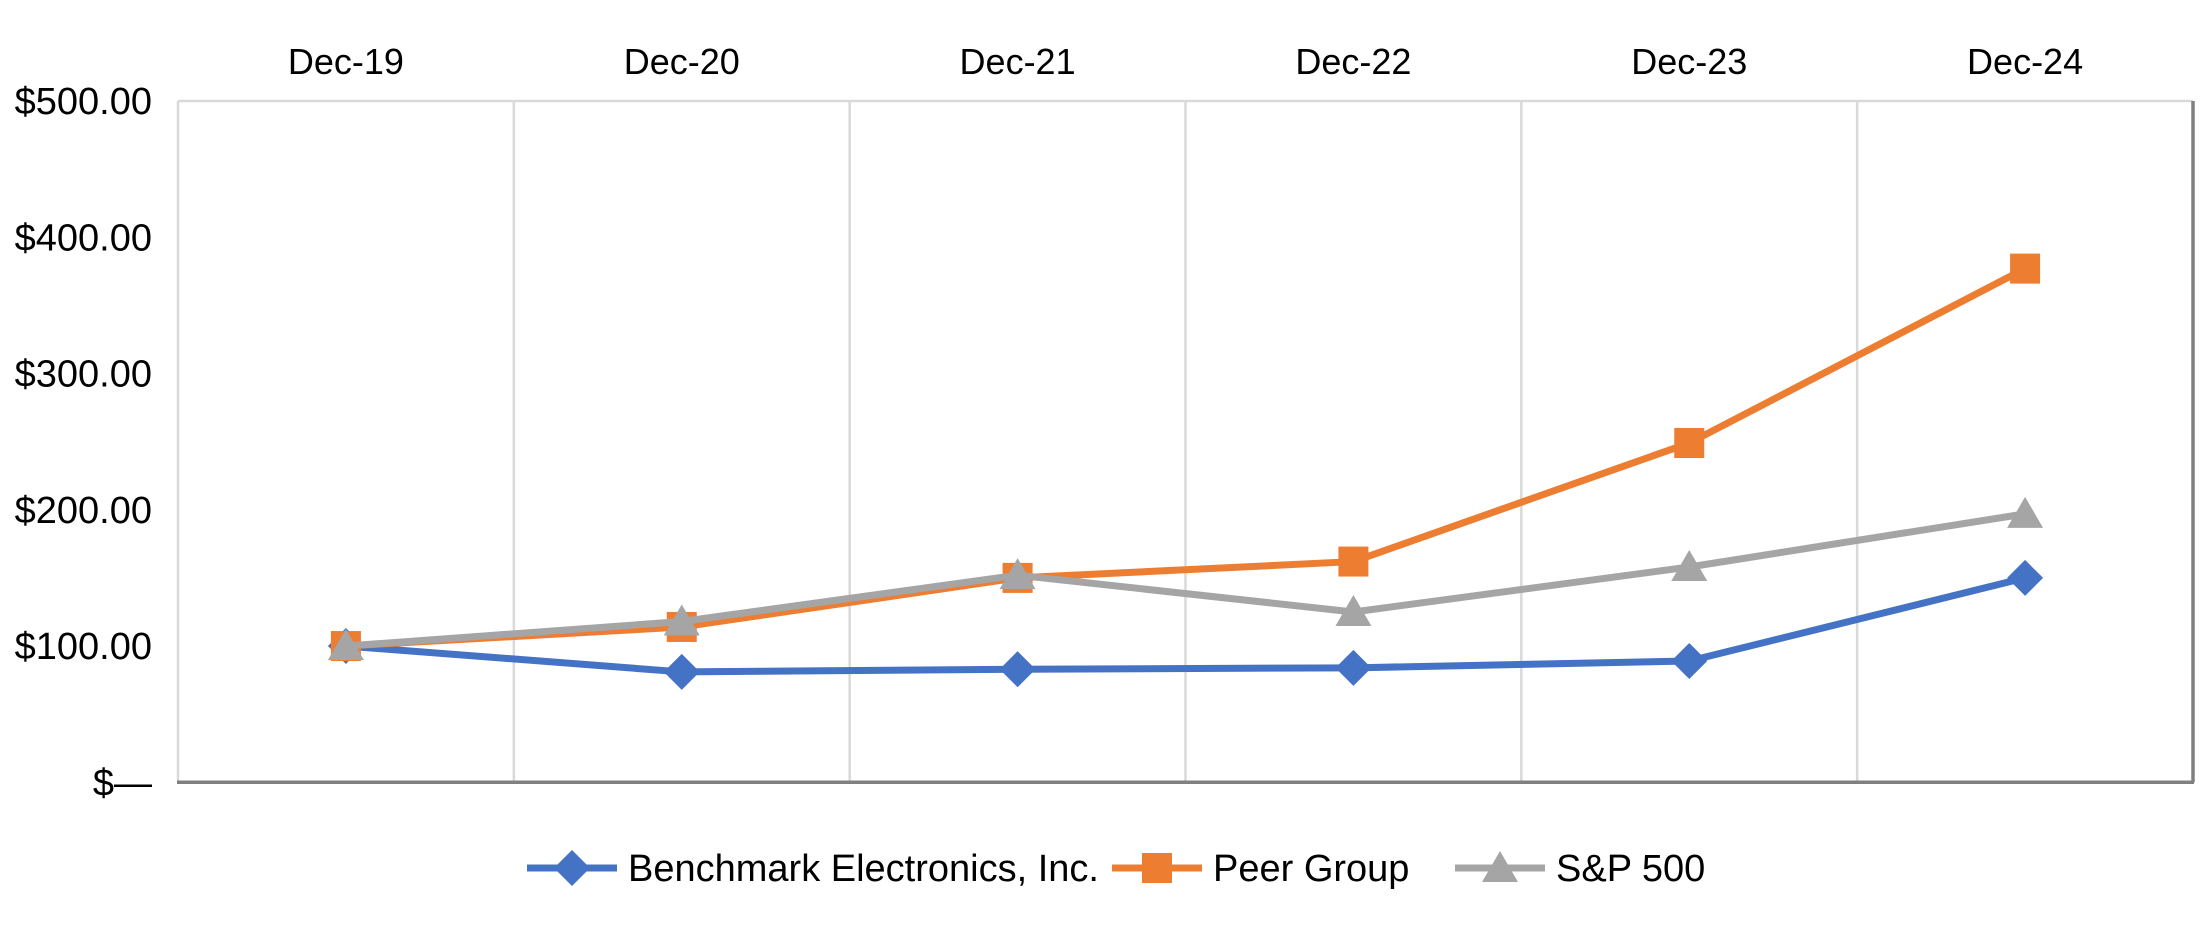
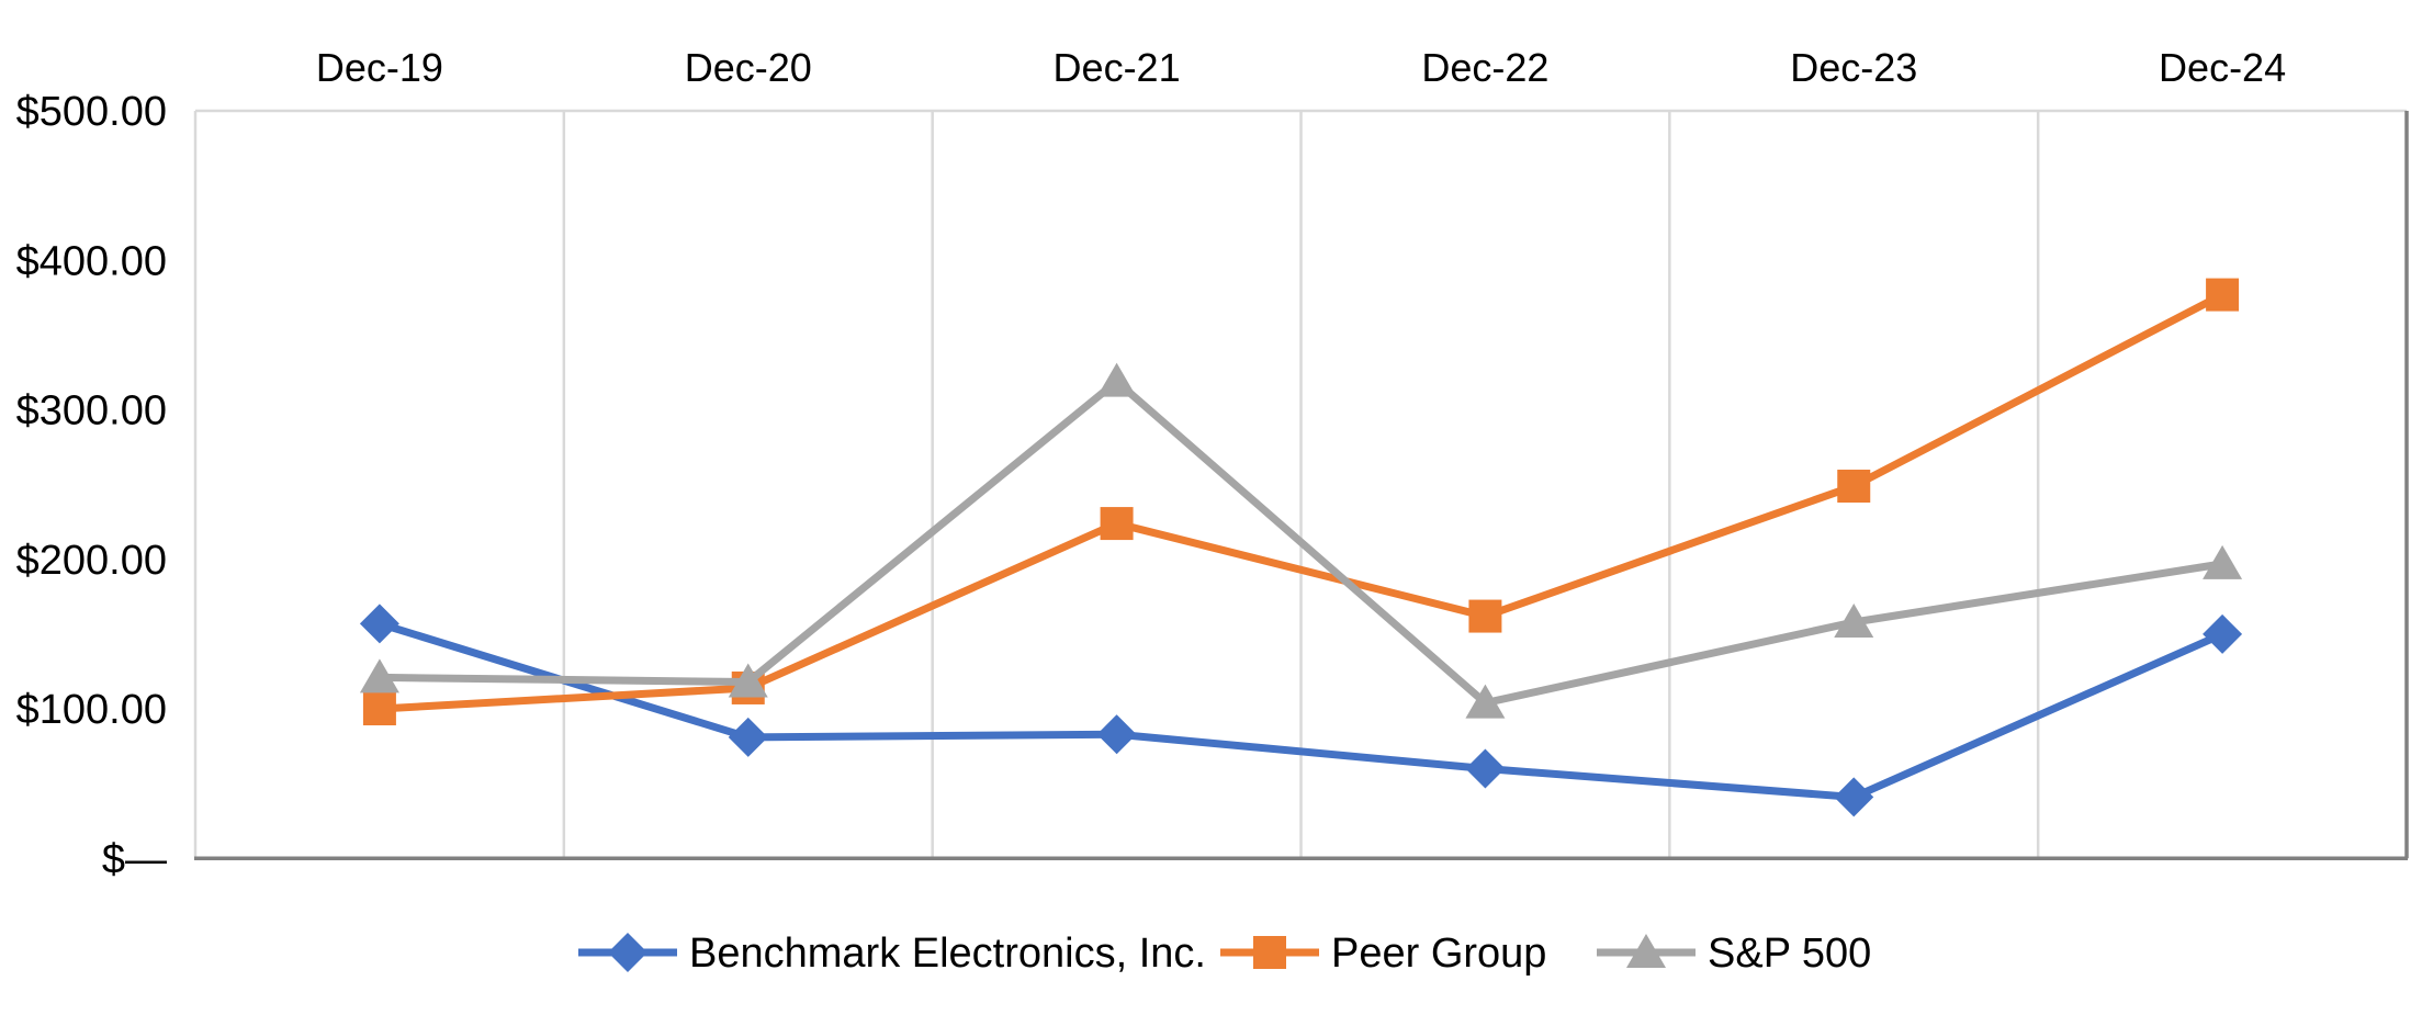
Benchmark Electronics, Inc./Dec-19: $100 -> $157
S&P 500/Dec-19: $100 -> $121
Peer Group/Dec-21: $150 -> $224
S&P 500/Dec-21: $152 -> $319
Benchmark Electronics, Inc./Dec-22: $84 -> $60
S&P 500/Dec-22: $125 -> $104
Benchmark Electronics, Inc./Dec-23: $89 -> $41
